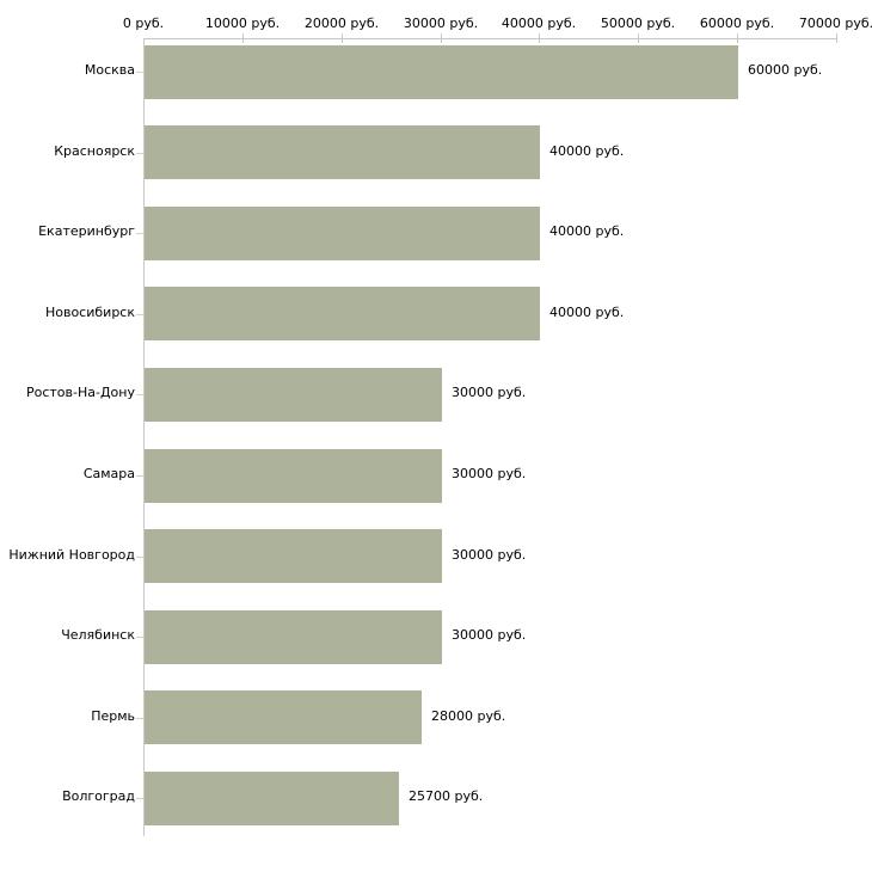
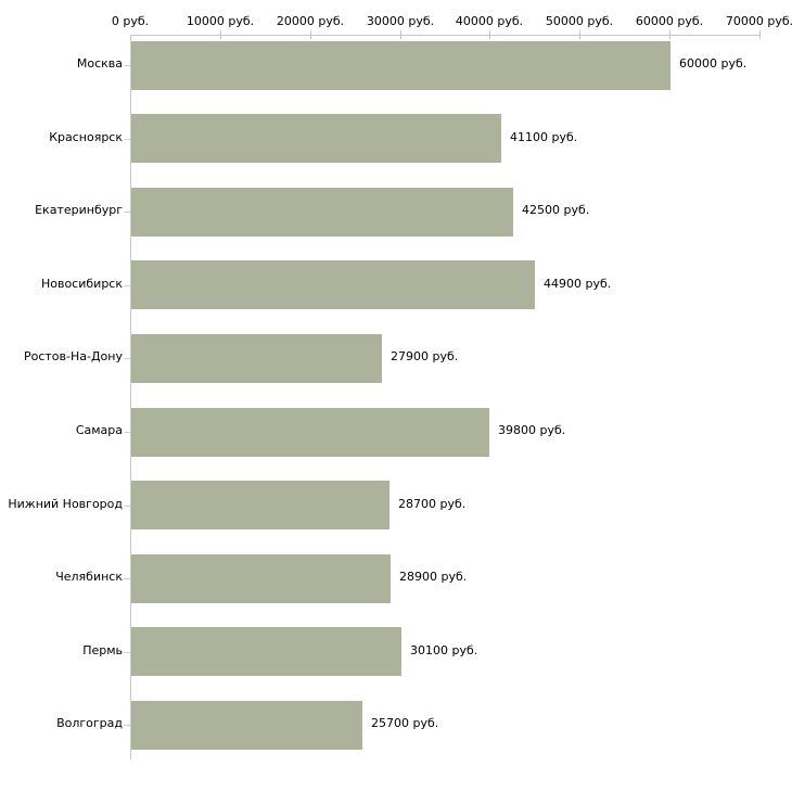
Красноярск: 40000 -> 41100
Екатеринбург: 40000 -> 42500
Новосибирск: 40000 -> 44900
Ростов-На-Дону: 30000 -> 27900
Самара: 30000 -> 39800
Нижний Новгород: 30000 -> 28700
Челябинск: 30000 -> 28900
Пермь: 28000 -> 30100
